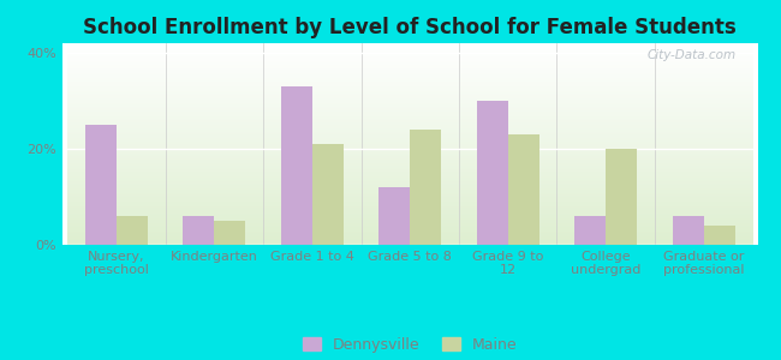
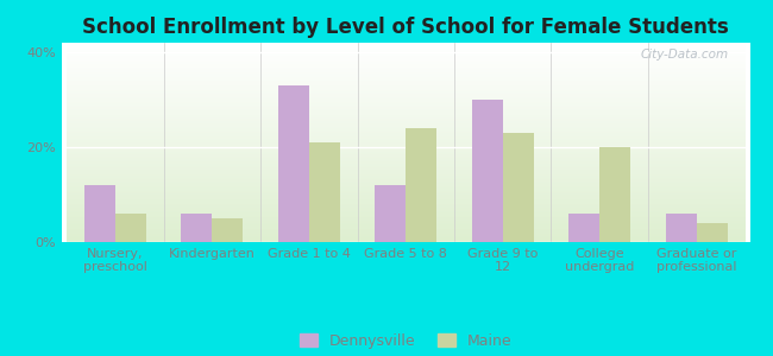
Dennysville/Nursery, preschool: 25% -> 12%
